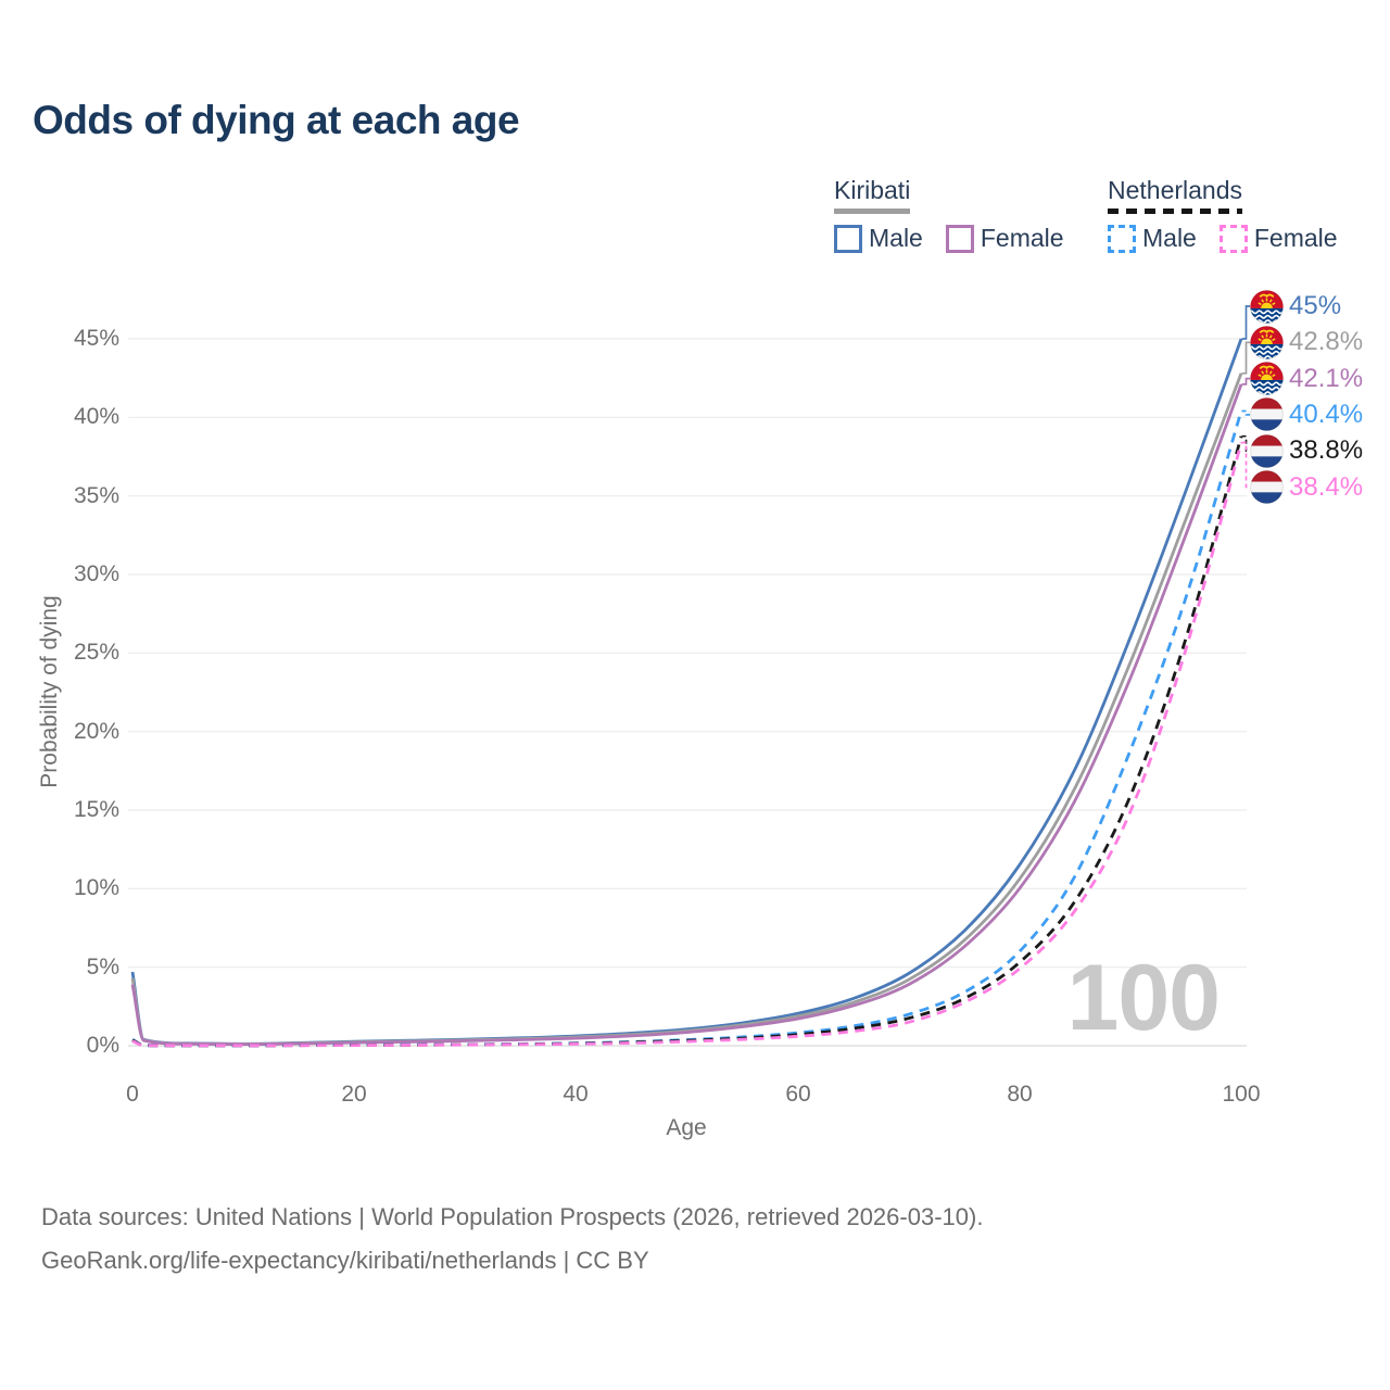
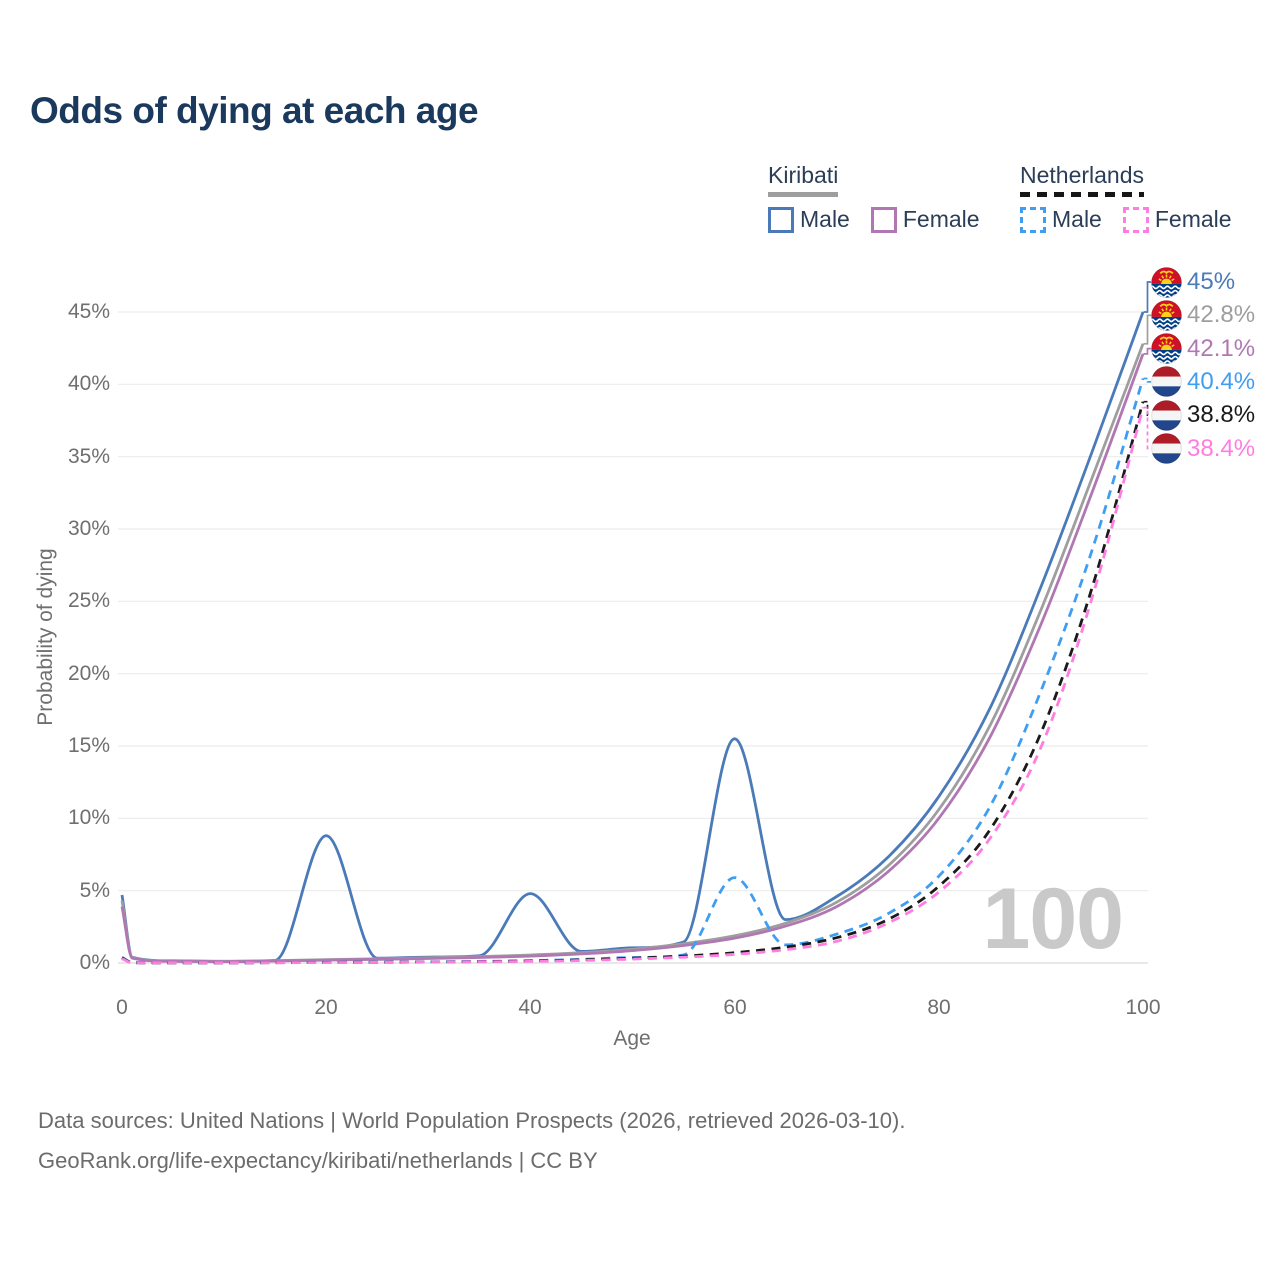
Kiribati Male/20: 0.3% -> 8.8%
Kiribati Male/40: 0.6% -> 4.8%
Kiribati Male/60: 2.0% -> 15.5%
Netherlands Male/60: 0.8% -> 5.9%
